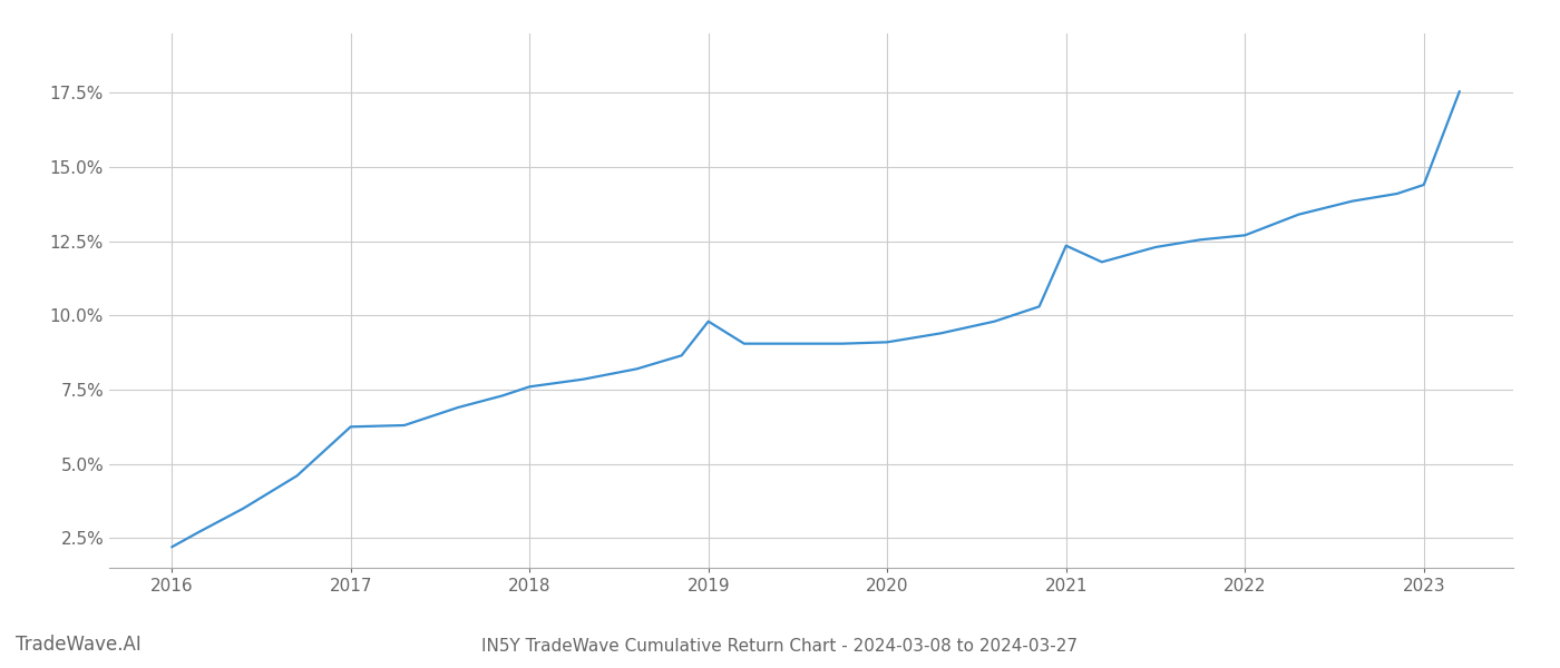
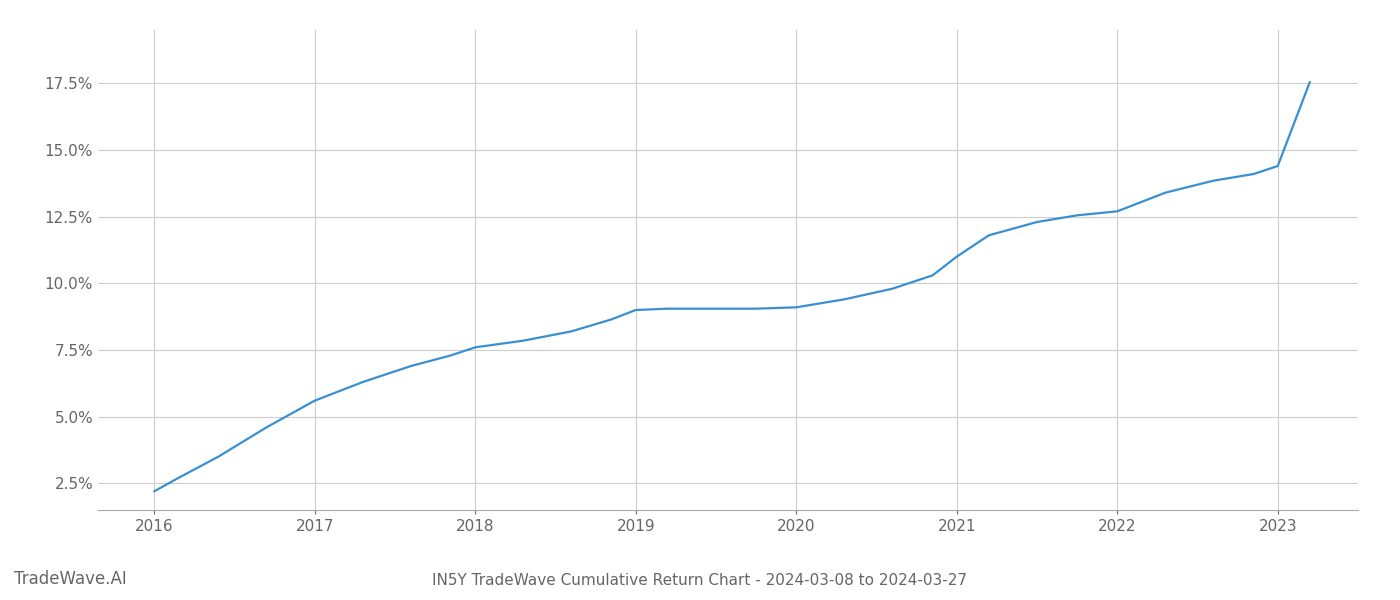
2017: 6.25% -> 5.60%
2019: 9.80% -> 9.00%
2021: 12.35% -> 11.00%
